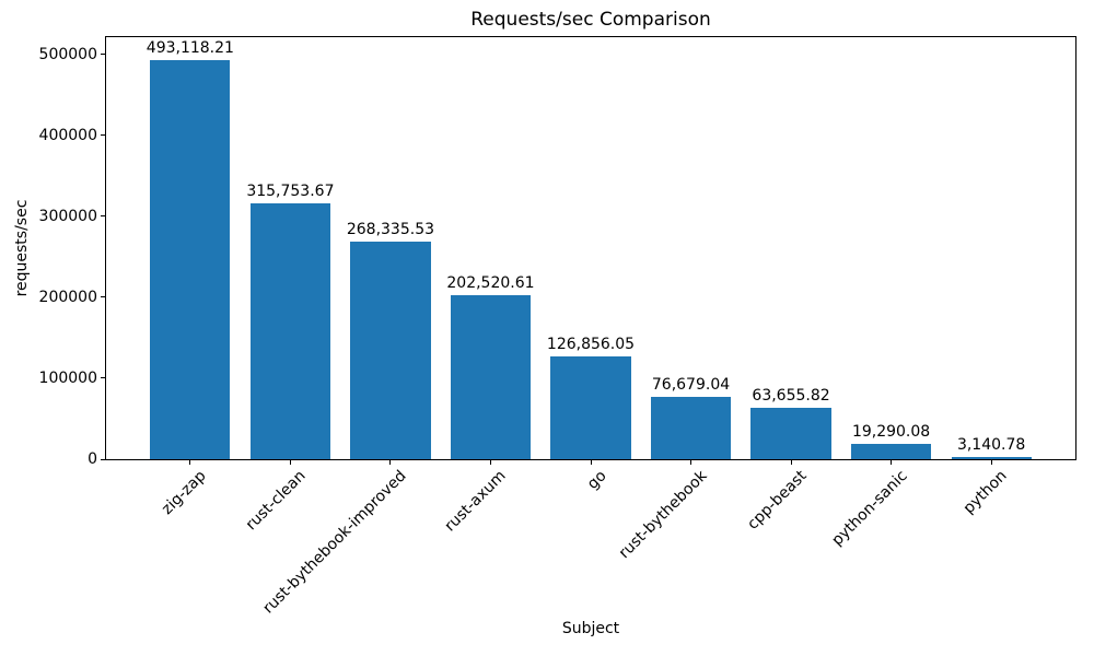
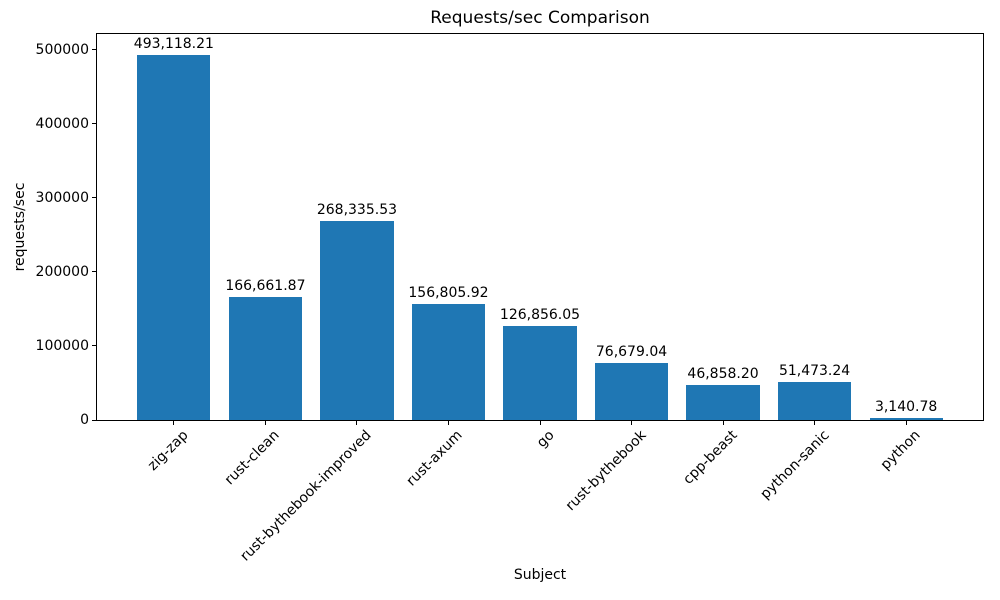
rust-clean: 315,753.67 -> 166,661.87
rust-axum: 202,520.61 -> 156,805.92
cpp-beast: 63,655.82 -> 46,858.20
python-sanic: 19,290.08 -> 51,473.24
